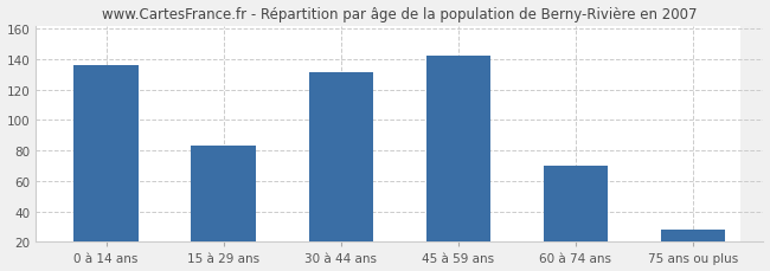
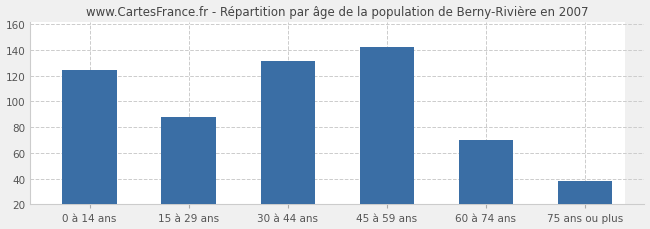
0 à 14 ans: 136 -> 124
15 à 29 ans: 83 -> 88
75 ans ou plus: 28 -> 38
